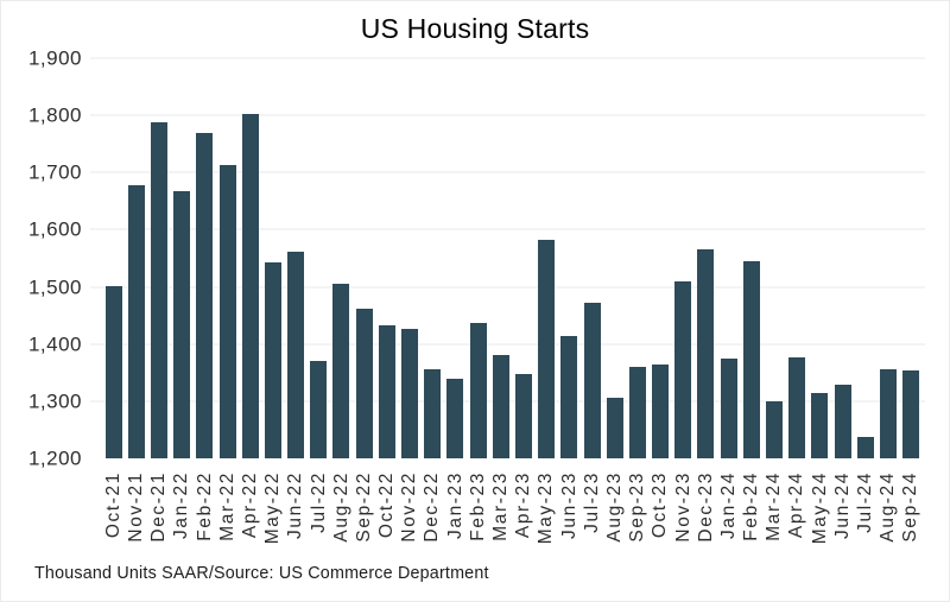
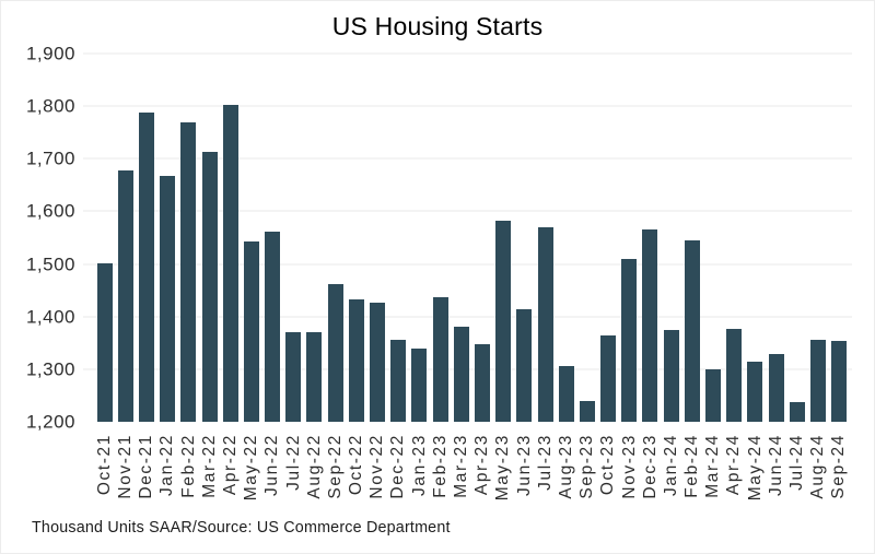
Aug-22: 1500 -> 1370
Jul-23: 1470 -> 1570
Sep-23: 1360 -> 1240
